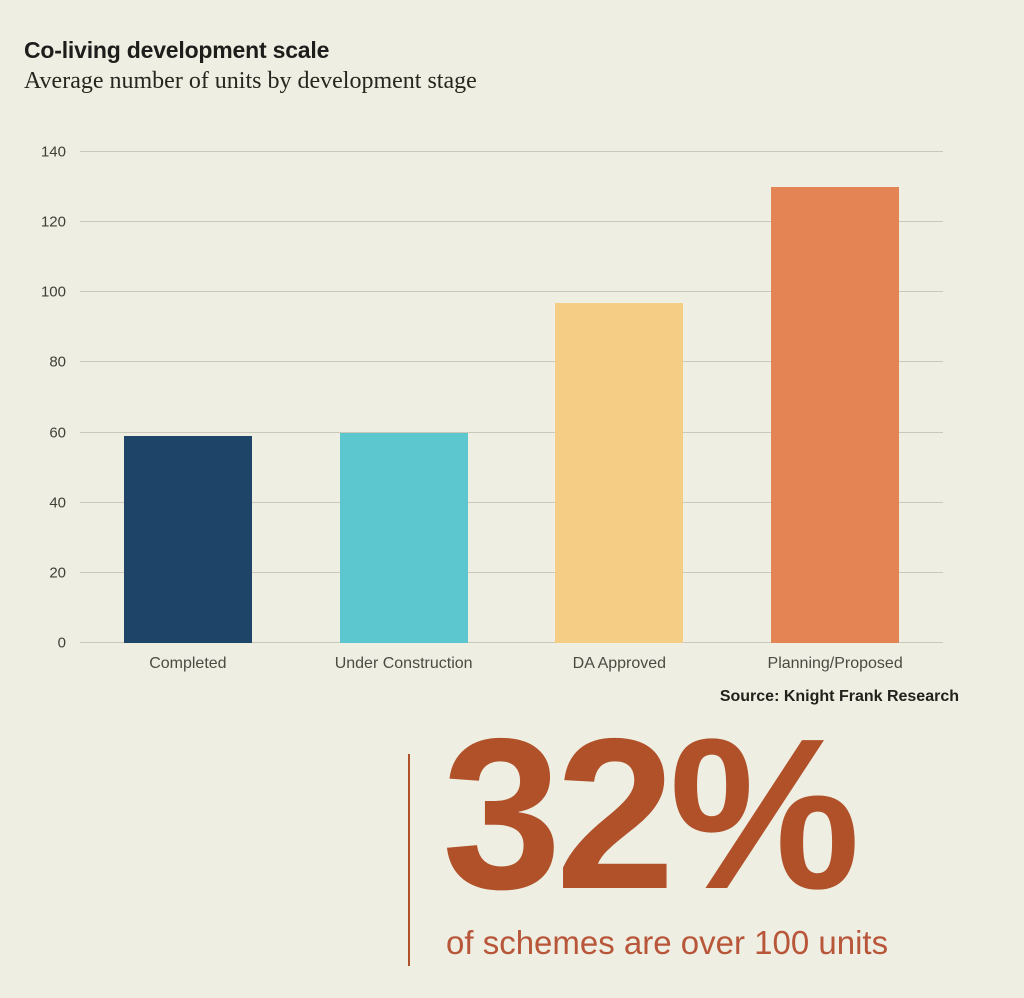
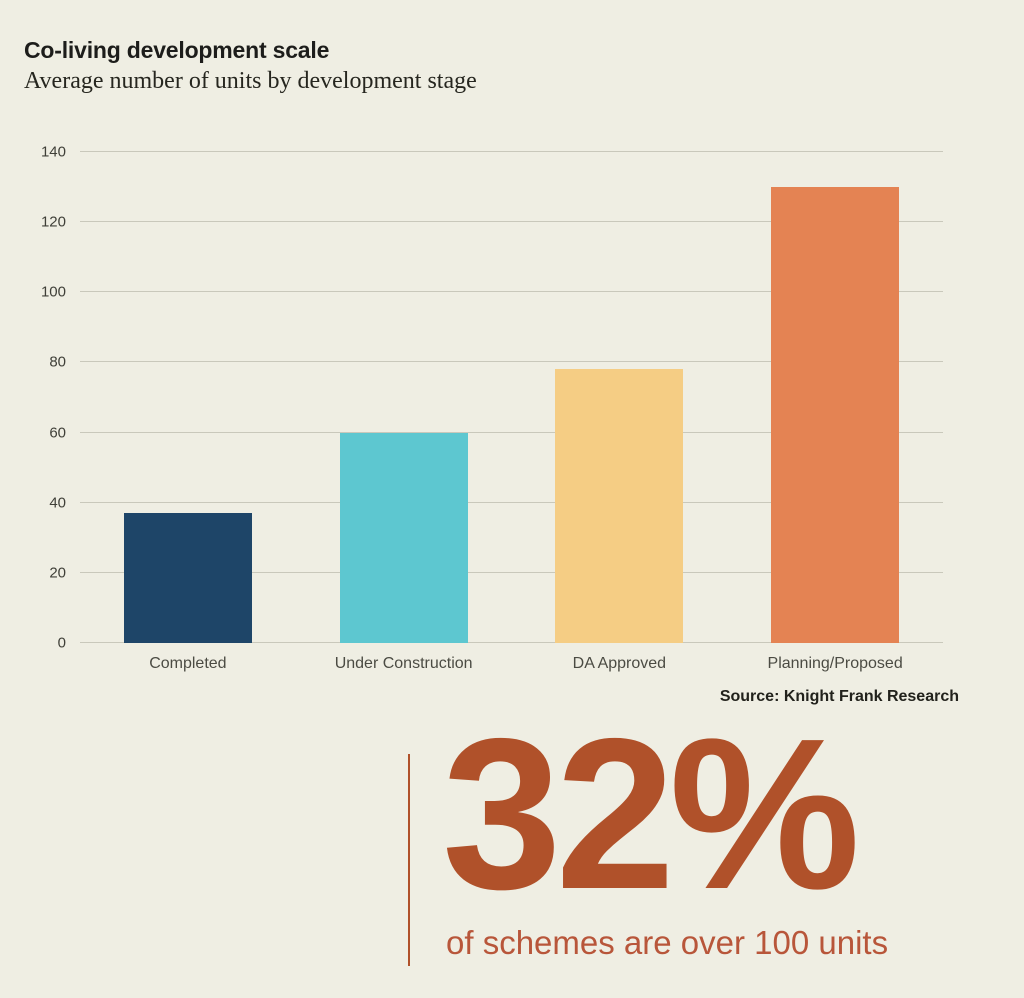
Completed: 59 -> 37
DA Approved: 97 -> 78
